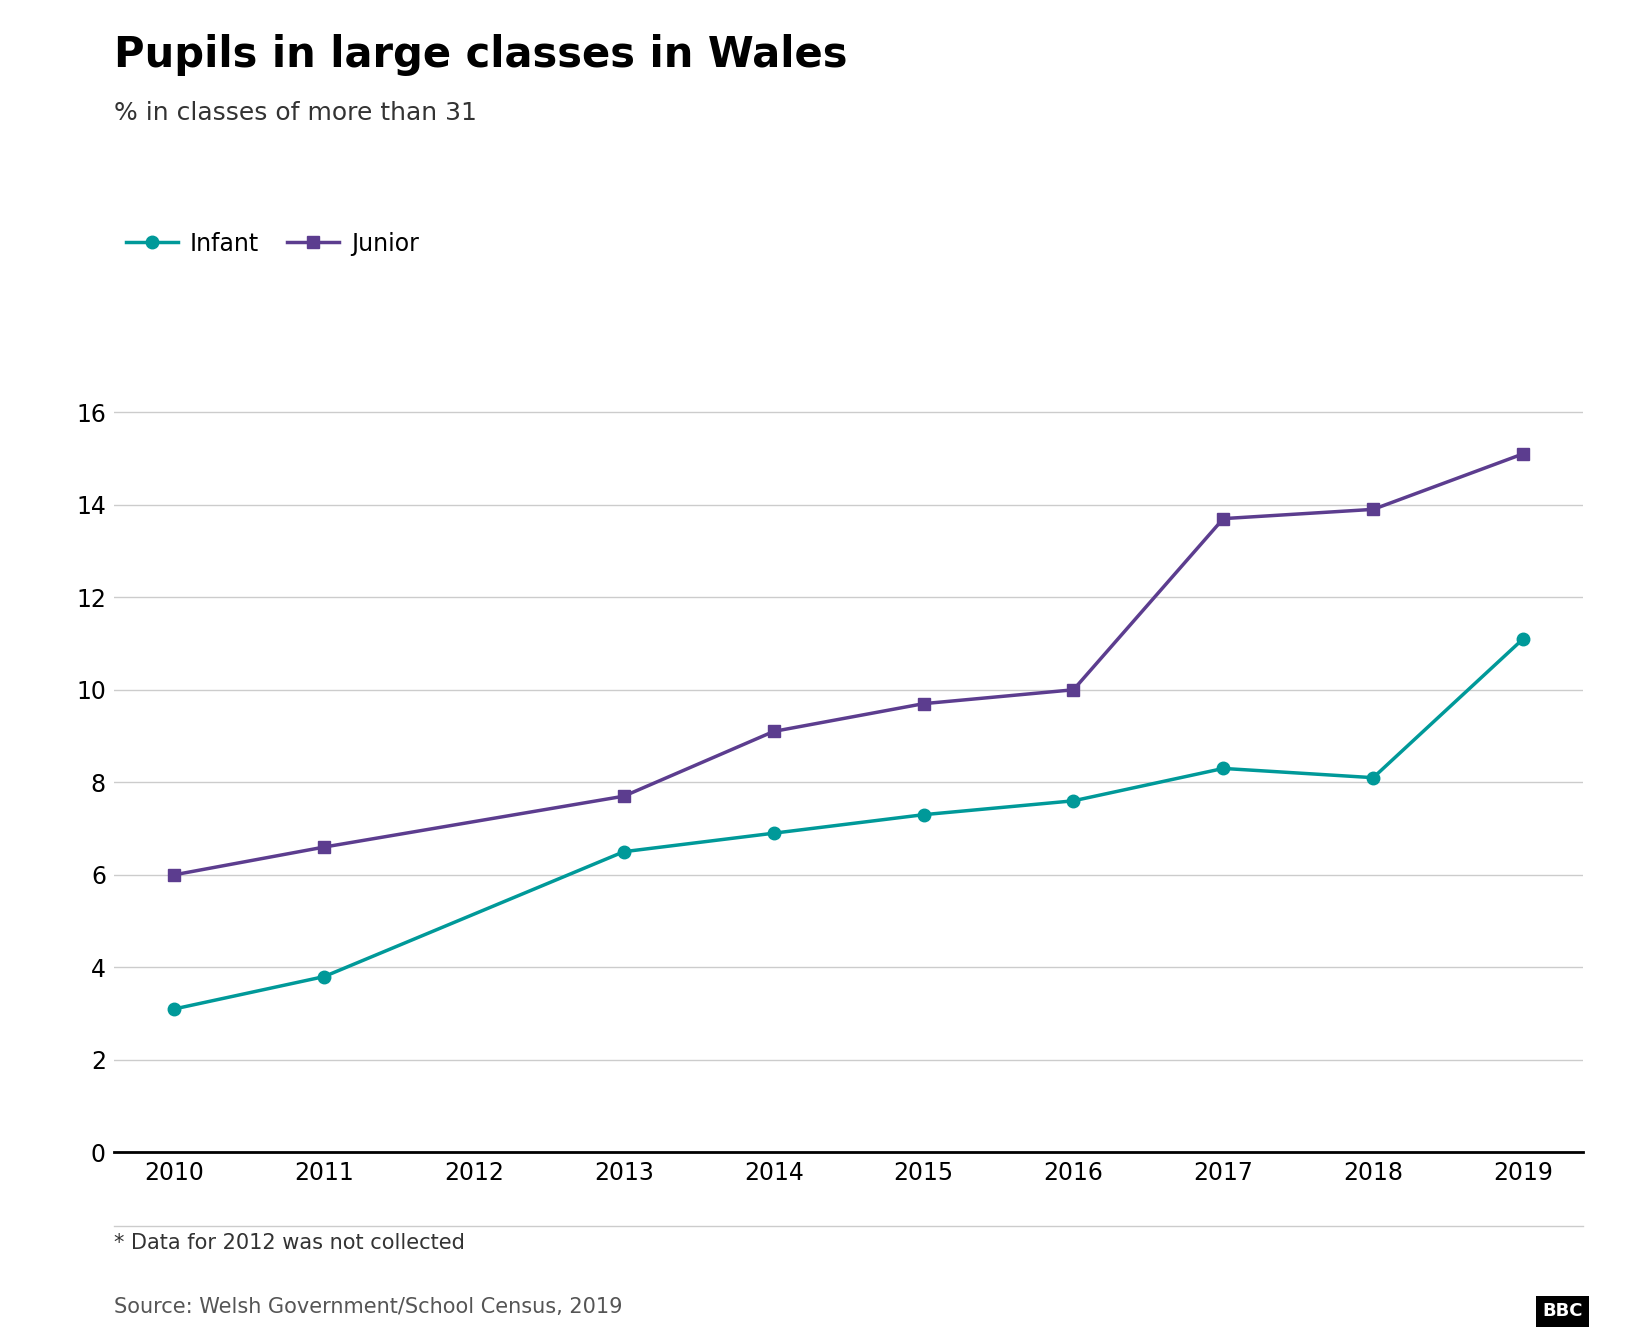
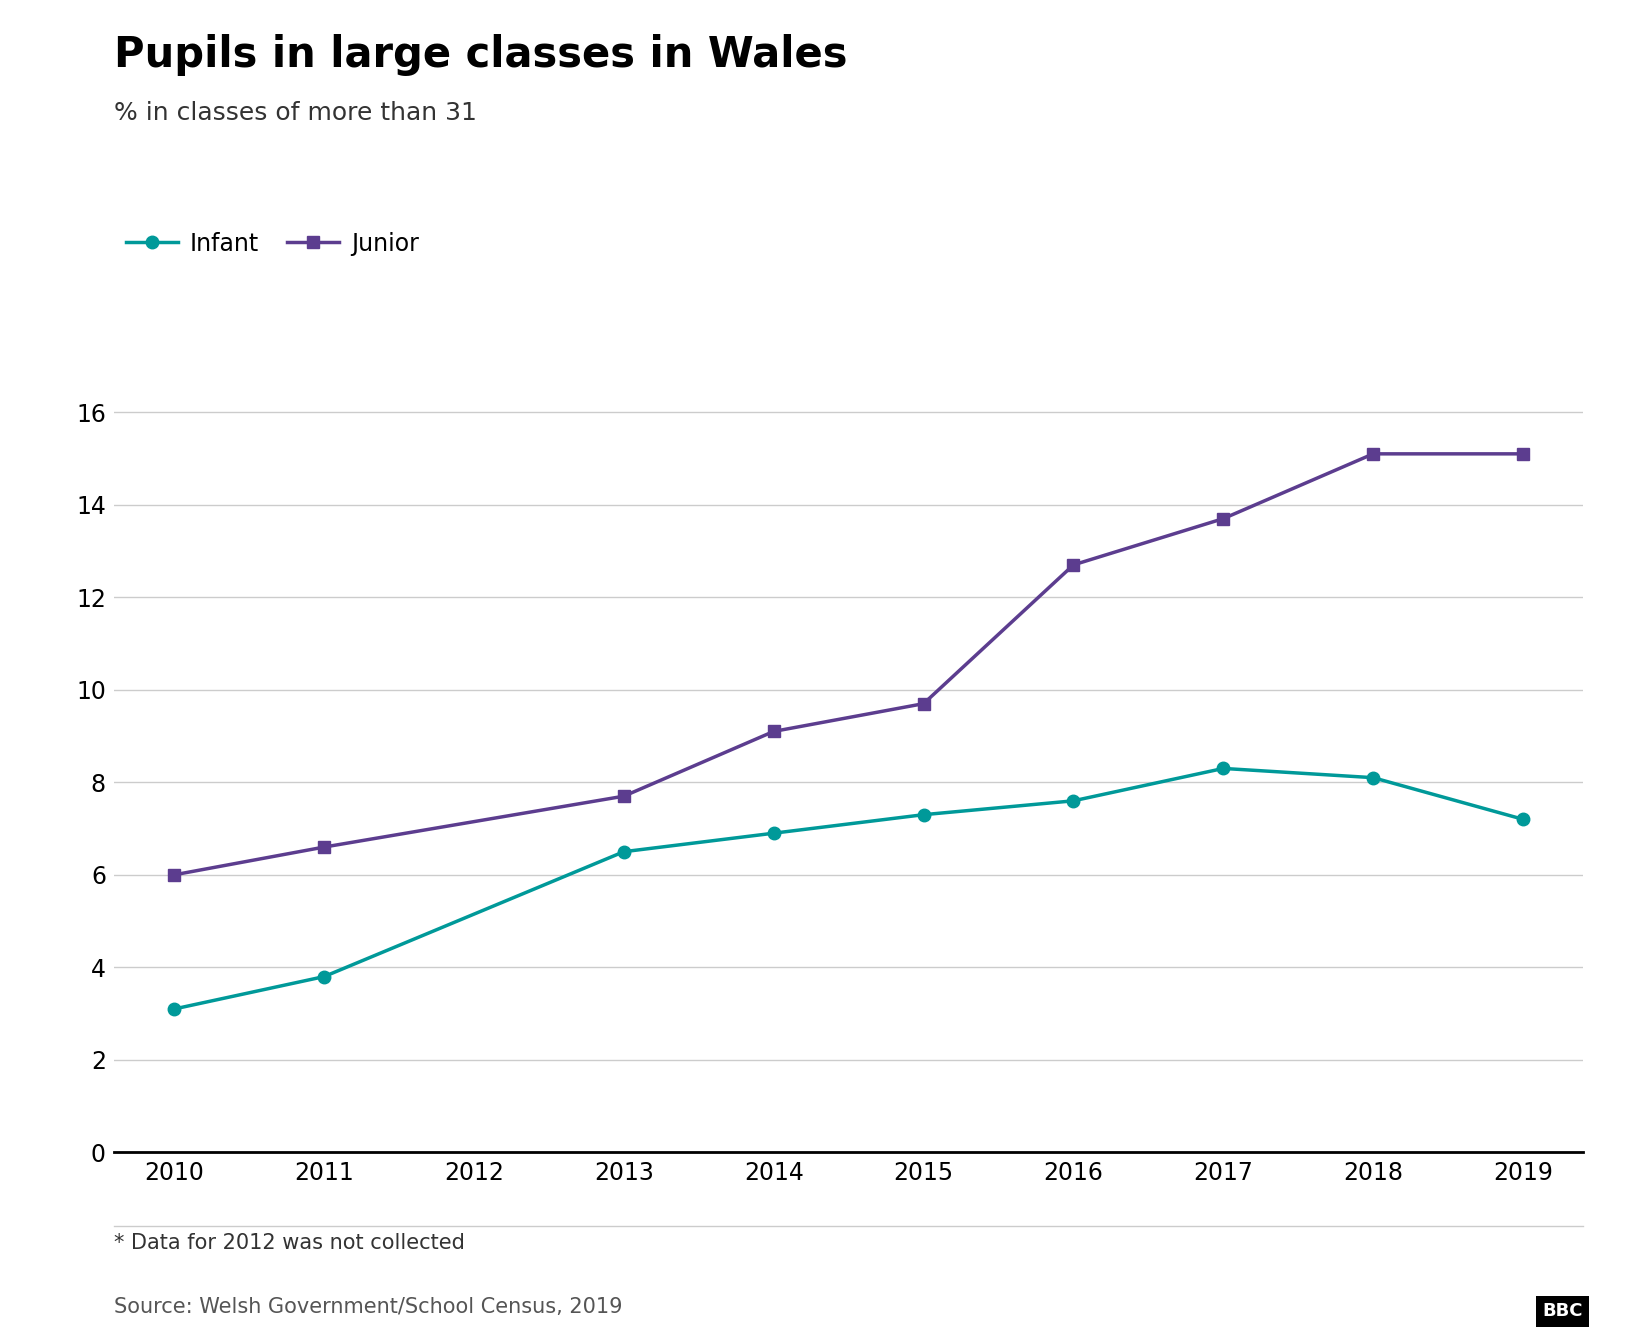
Junior/2016: 10.0 -> 12.7
Junior/2018: 13.9 -> 15.1
Infant/2019: 11.1 -> 7.2
